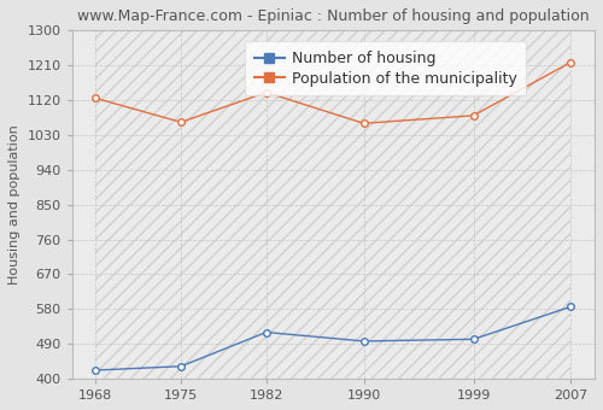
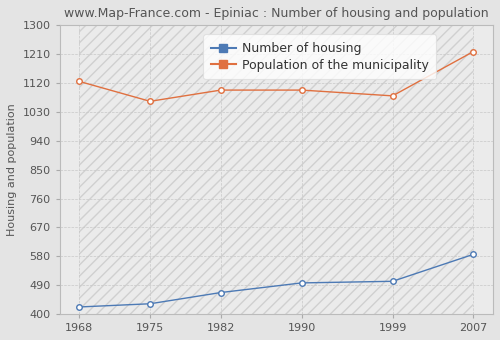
Number of housing/1982: 520 -> 467
Population of the municipality/1982: 1140 -> 1098
Population of the municipality/1990: 1060 -> 1098
